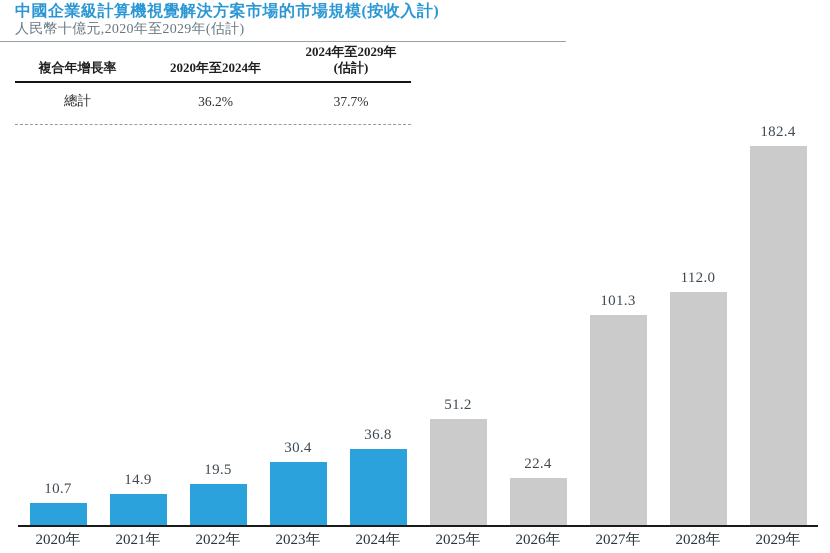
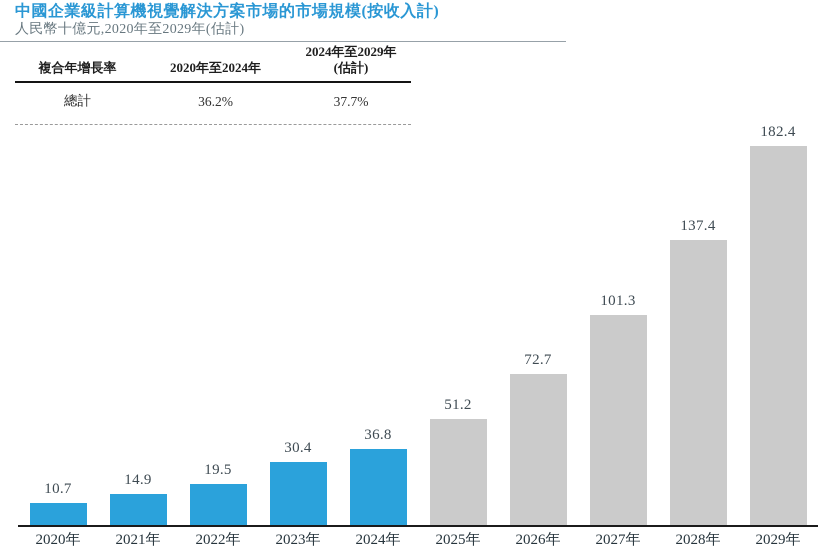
2026年: 22.4 -> 72.7
2028年: 112.0 -> 137.4
